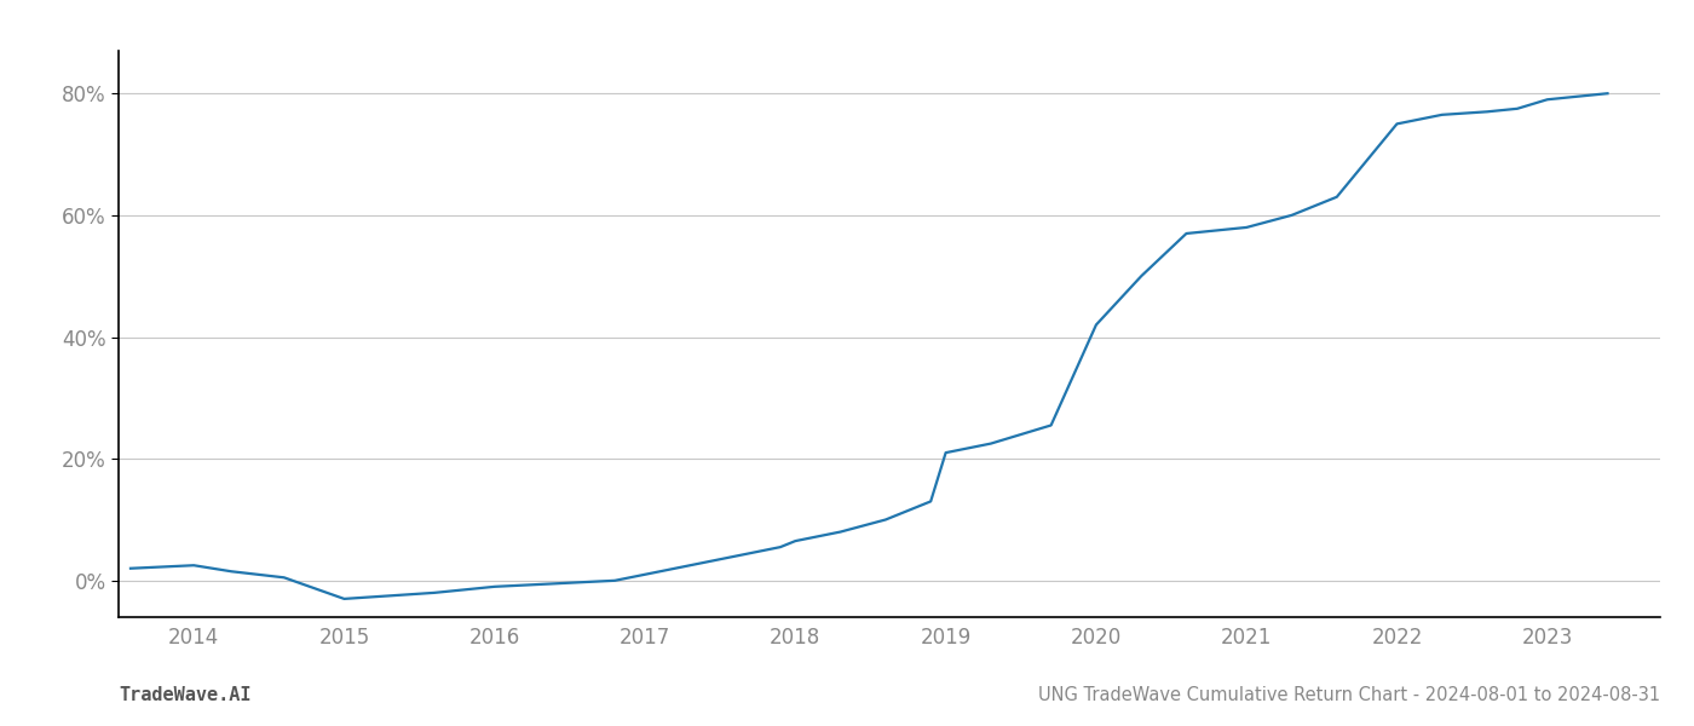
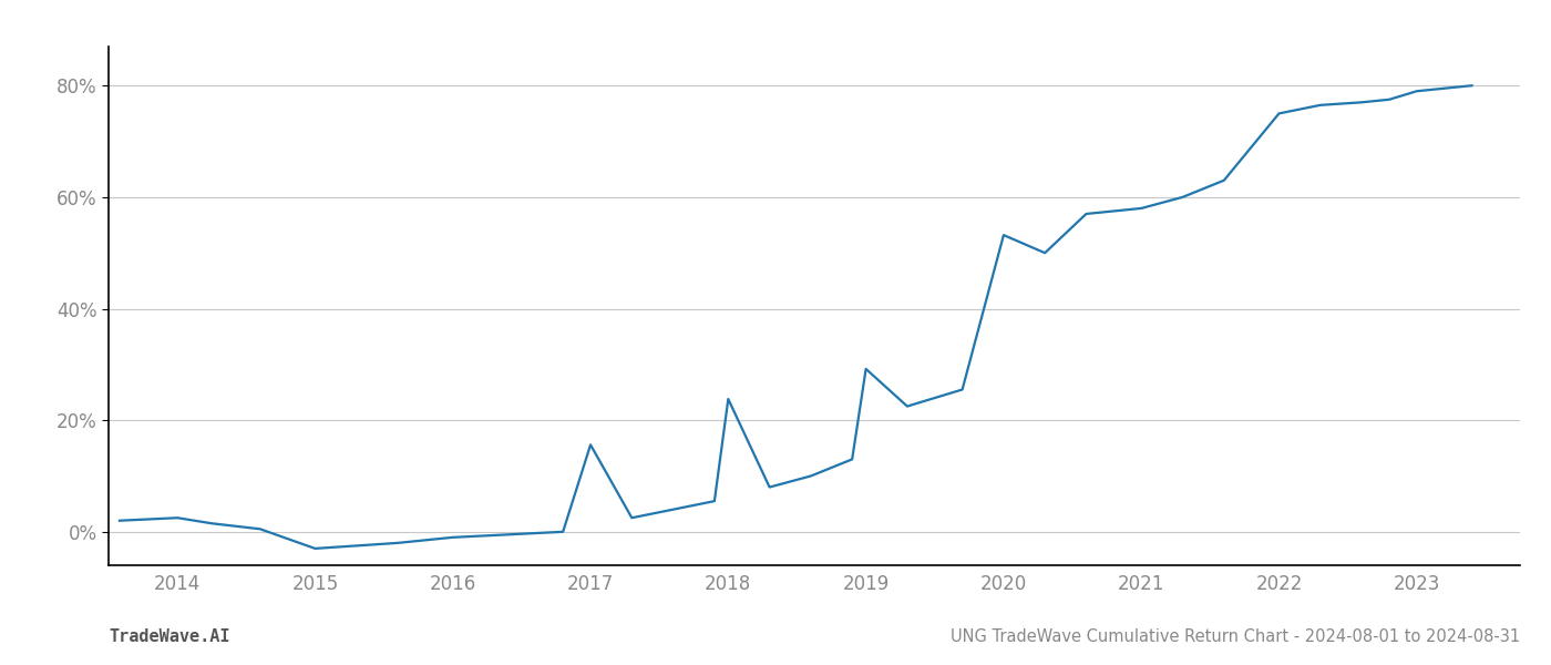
2017: 1.0% -> 15.6%
2018: 6.5% -> 23.8%
2019: 21.0% -> 29.2%
2020: 42.0% -> 53.2%
